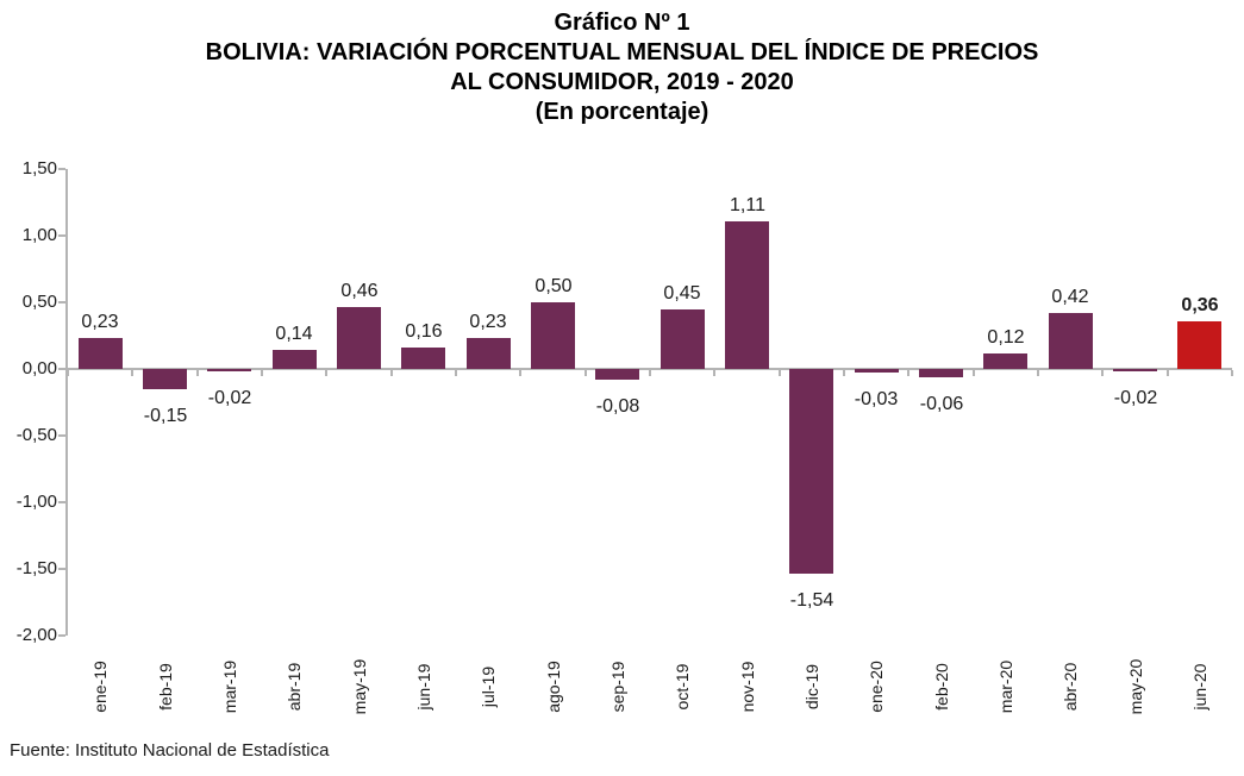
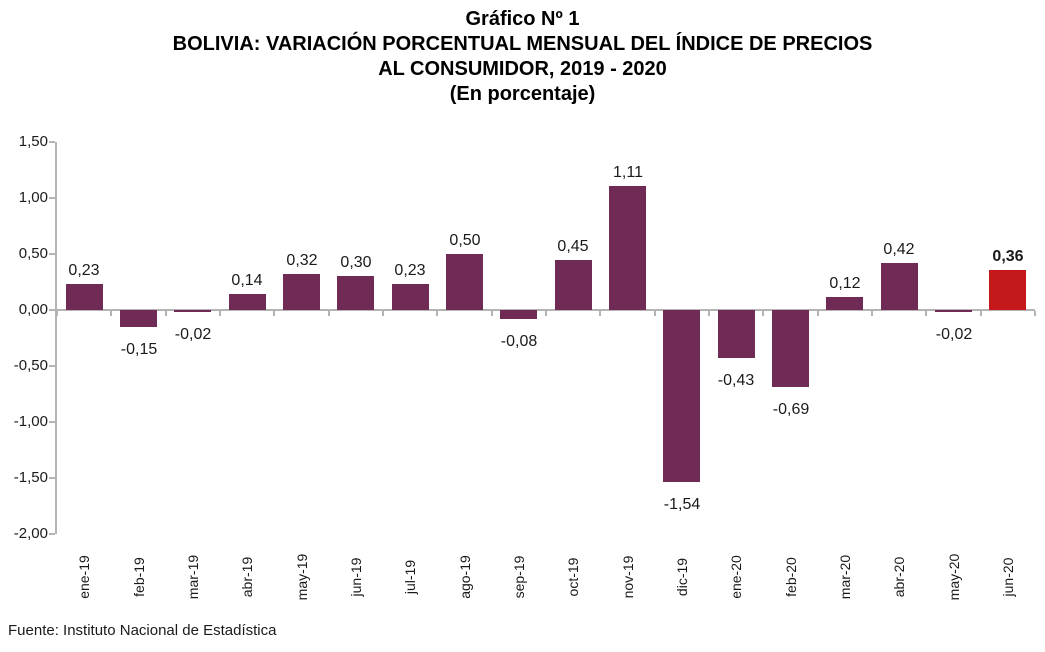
may-19: 0,46 -> 0,32
jun-19: 0,16 -> 0,30
ene-20: -0,03 -> -0,43
feb-20: -0,06 -> -0,69
